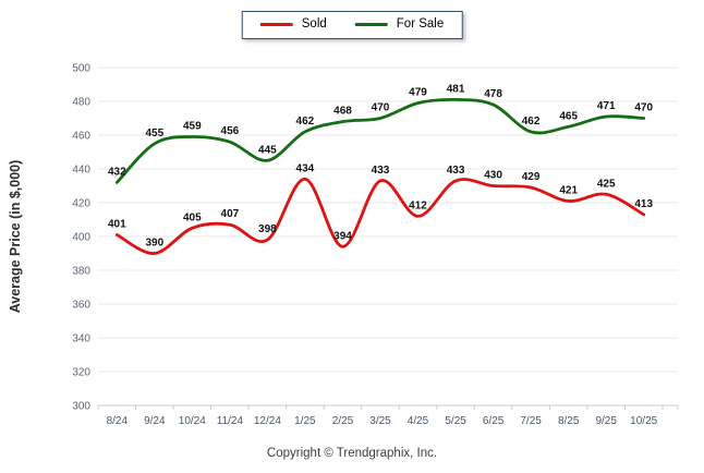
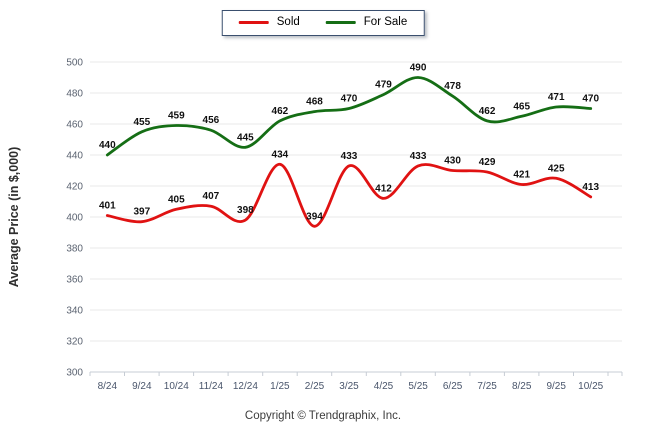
For Sale/8/24: 432 -> 440
Sold/9/24: 390 -> 397
For Sale/5/25: 481 -> 490
